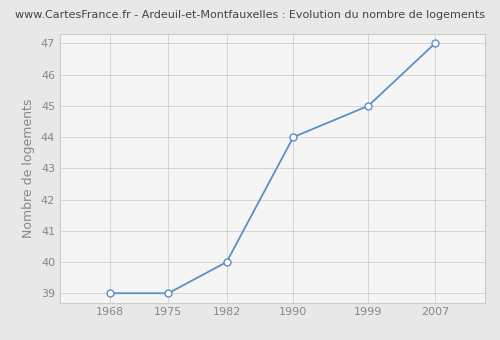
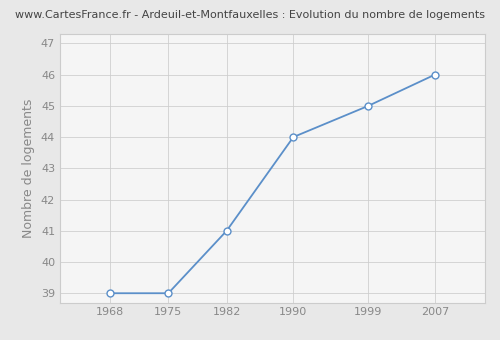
1982: 40 -> 41
2007: 47 -> 46
